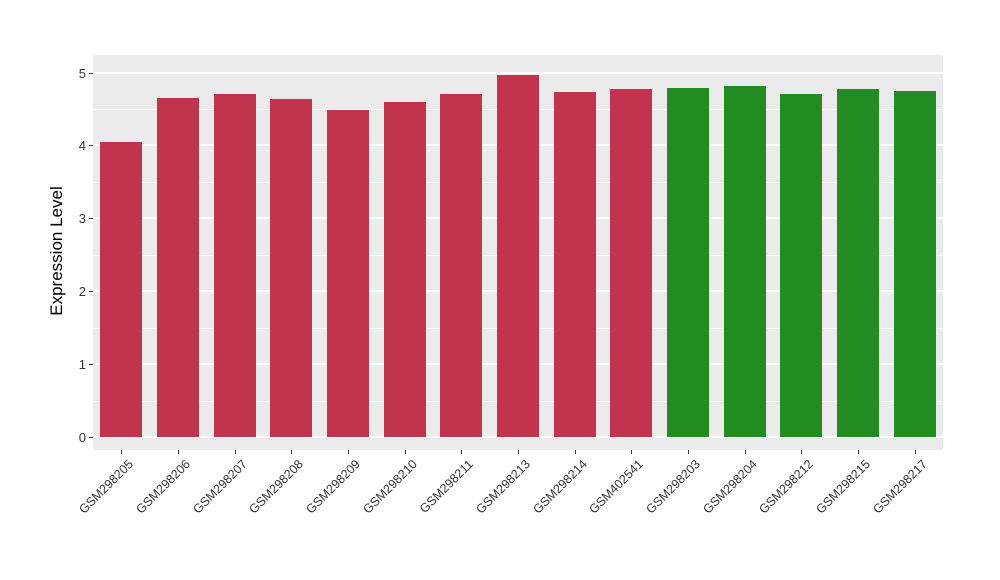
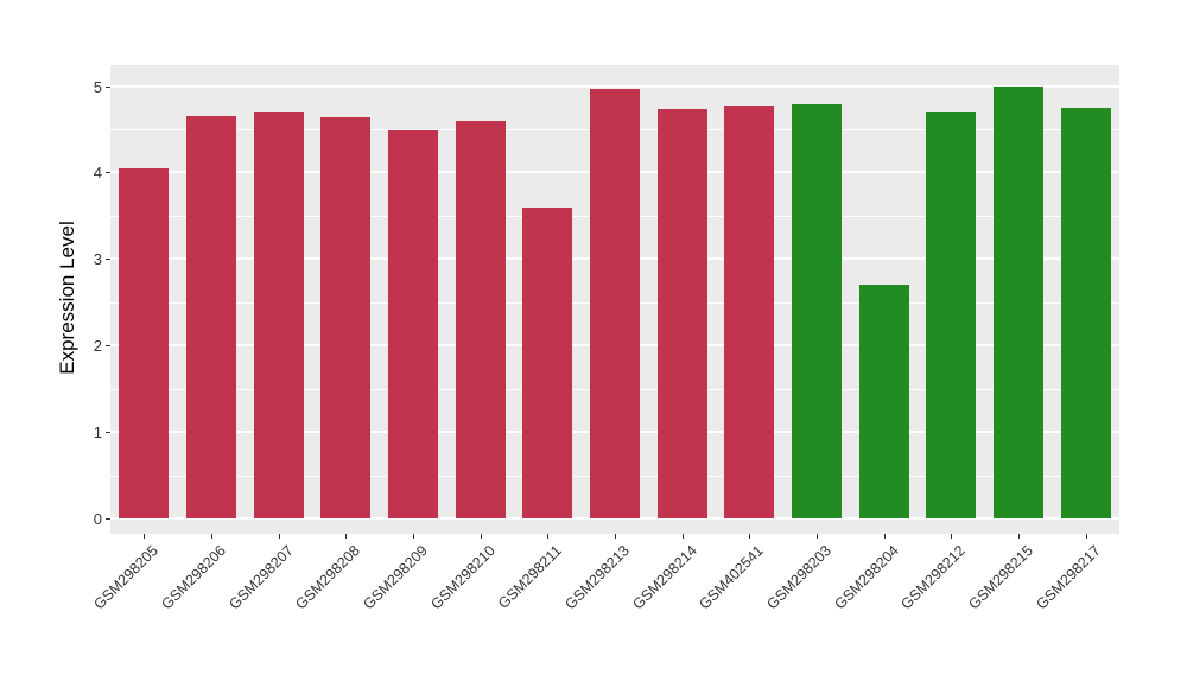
GSM298211: 4.7 -> 3.6
GSM298204: 4.8 -> 2.7
GSM298215: 4.8 -> 5.0
